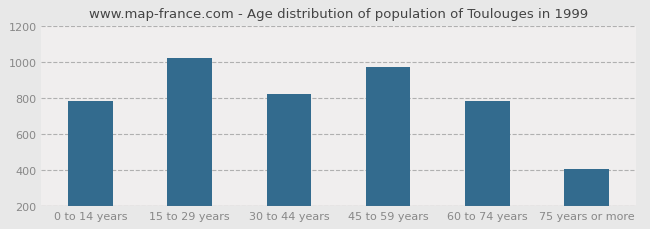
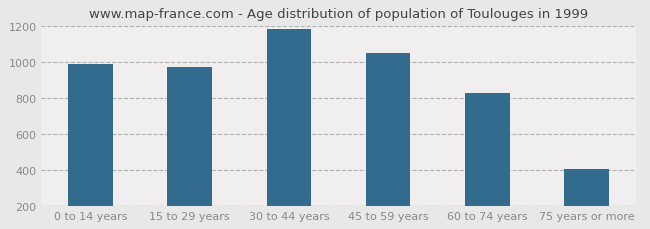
0 to 14 years: 780 -> 980
15 to 29 years: 1020 -> 970
30 to 44 years: 820 -> 1180
45 to 59 years: 970 -> 1050
60 to 74 years: 780 -> 830
